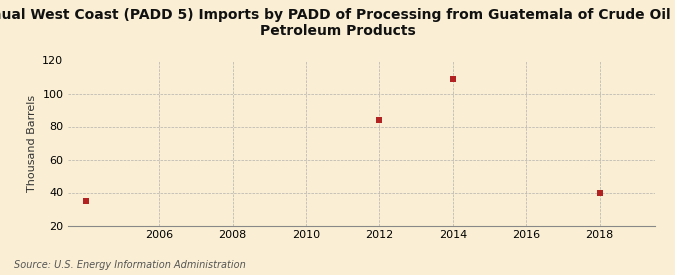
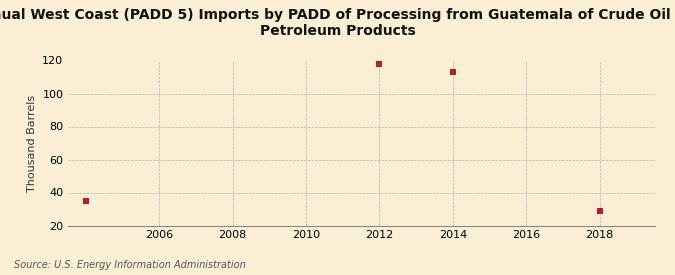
2012: 84 -> 118
2014: 109 -> 113
2018: 40 -> 29
